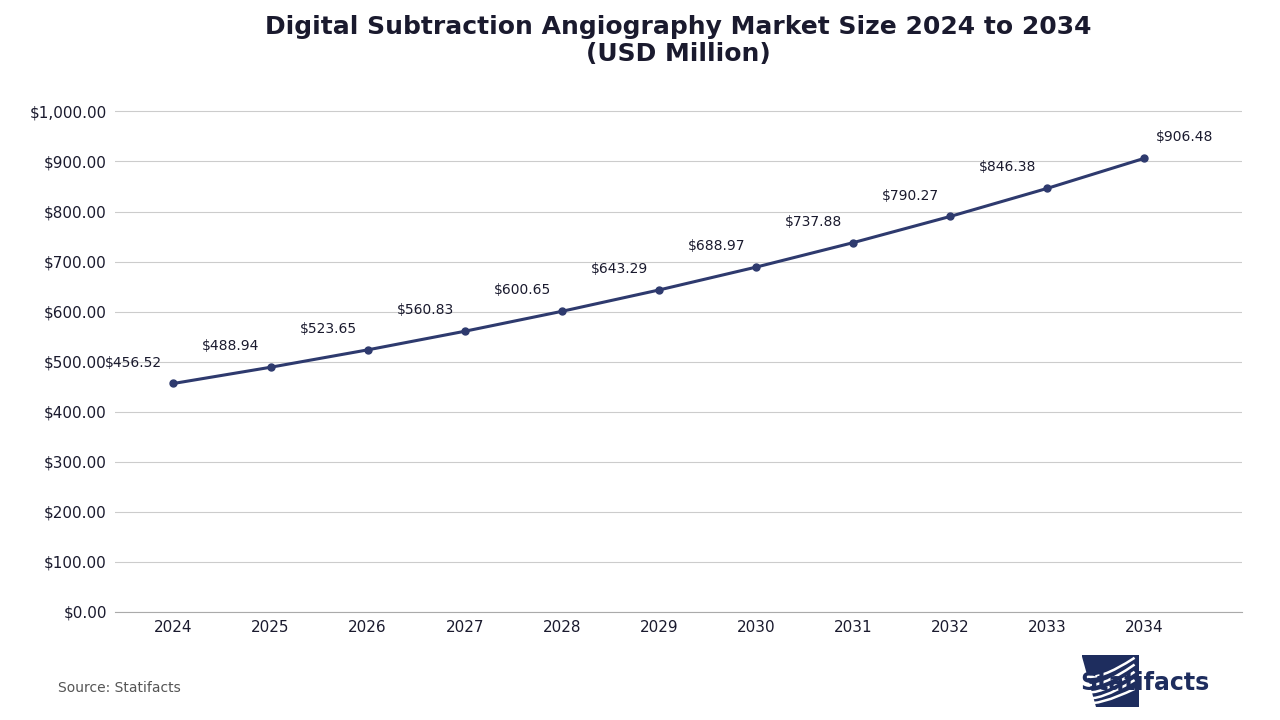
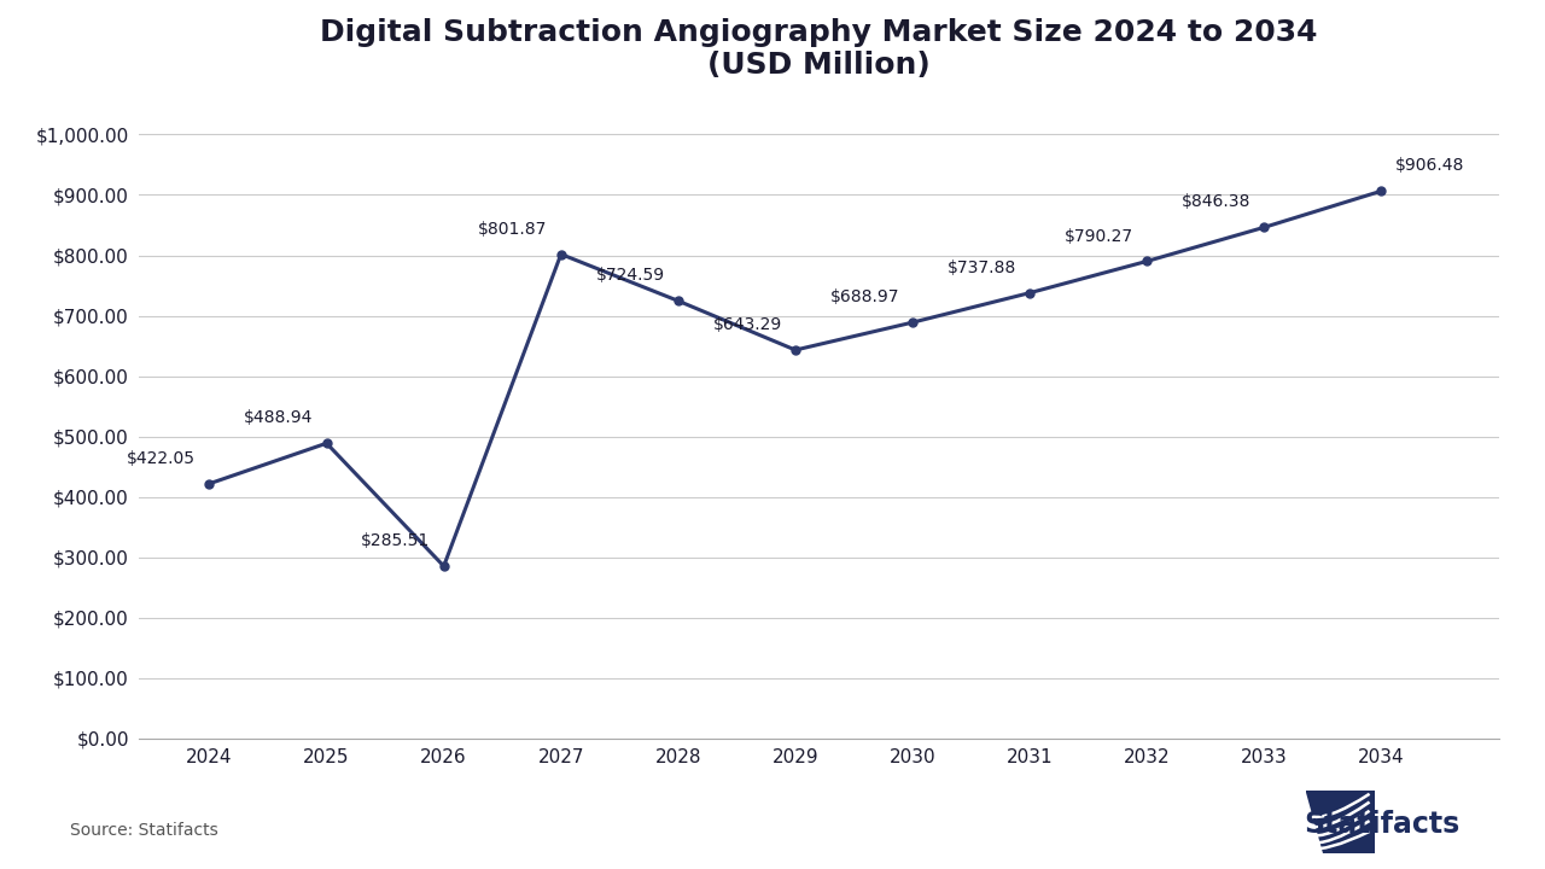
2024: $456.52 -> $422.05
2026: $523.65 -> $285.51
2027: $560.83 -> $801.87
2028: $600.65 -> $724.59
